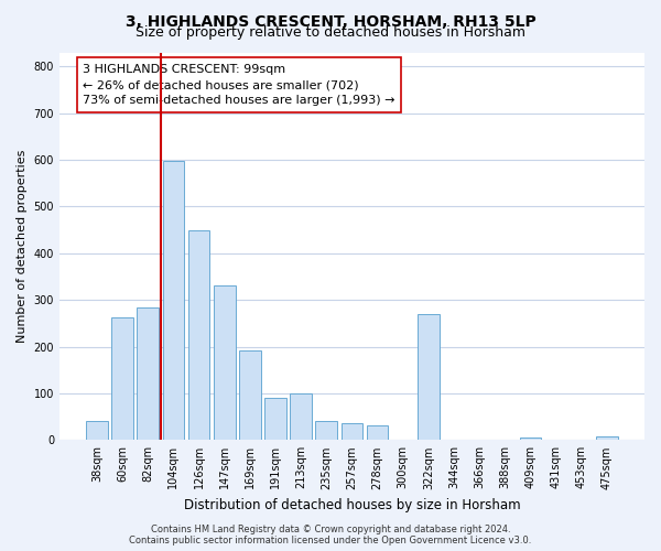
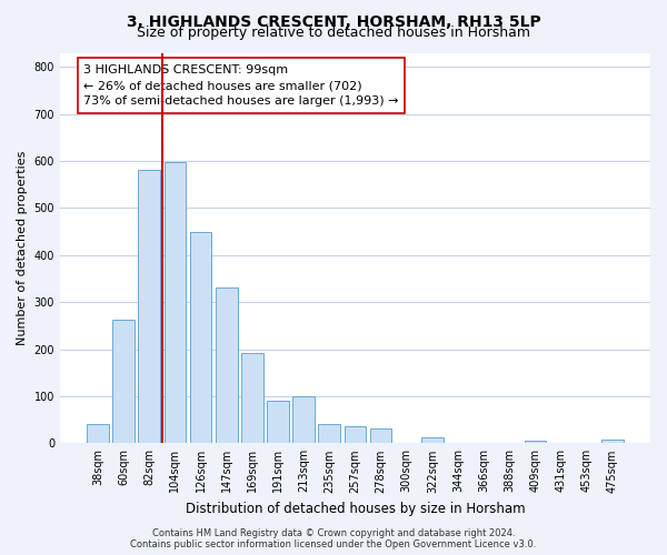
82sqm: 285 -> 580
322sqm: 270 -> 12
